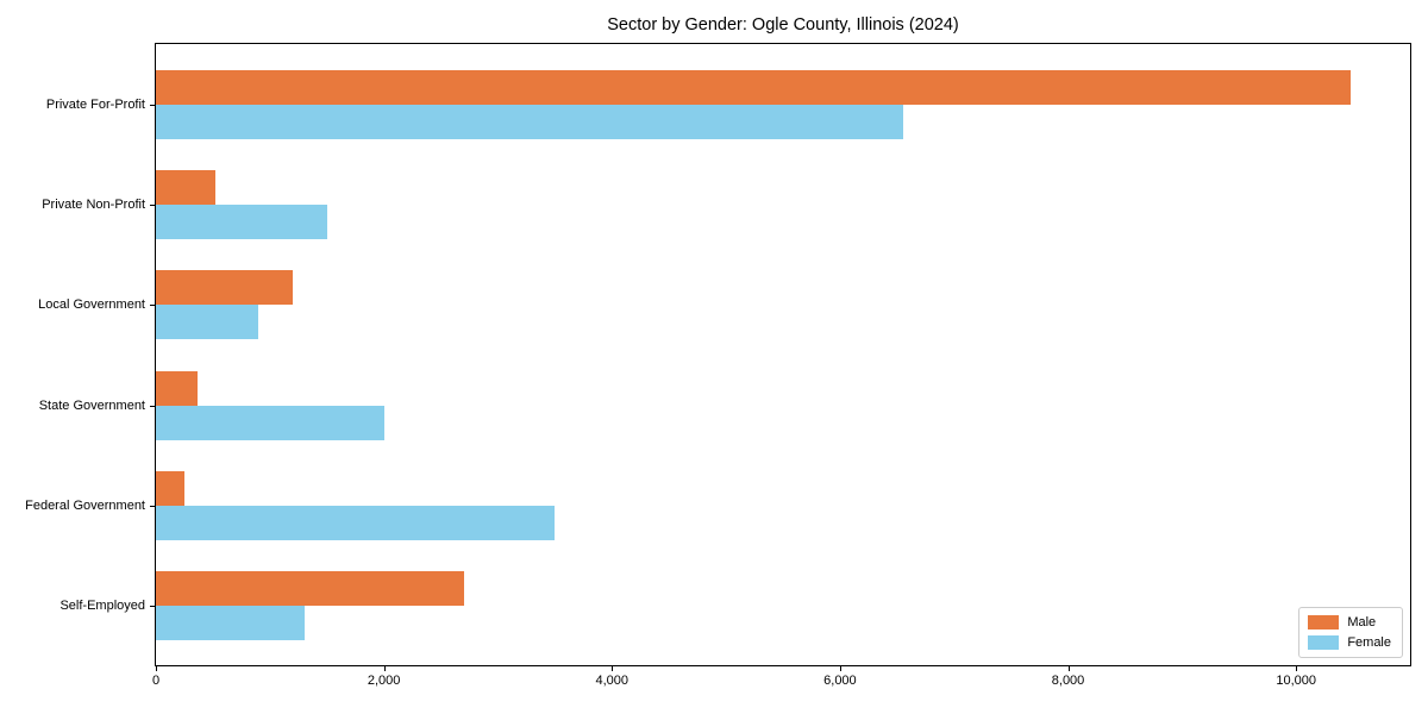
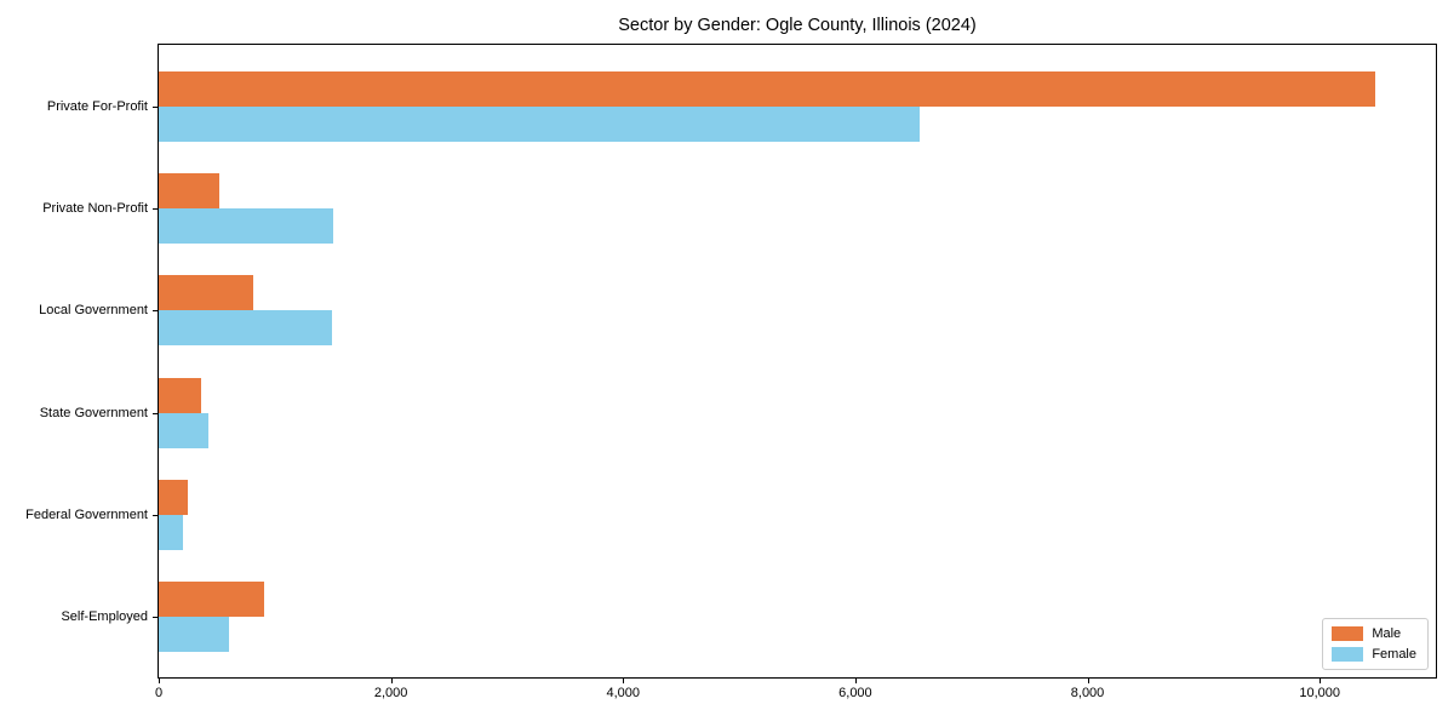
Male/Local Government: 1200 -> 800
Female/Local Government: 900 -> 1500
Female/State Government: 2000 -> 400
Female/Federal Government: 3500 -> 200
Male/Self-Employed: 2700 -> 900
Female/Self-Employed: 1300 -> 600
